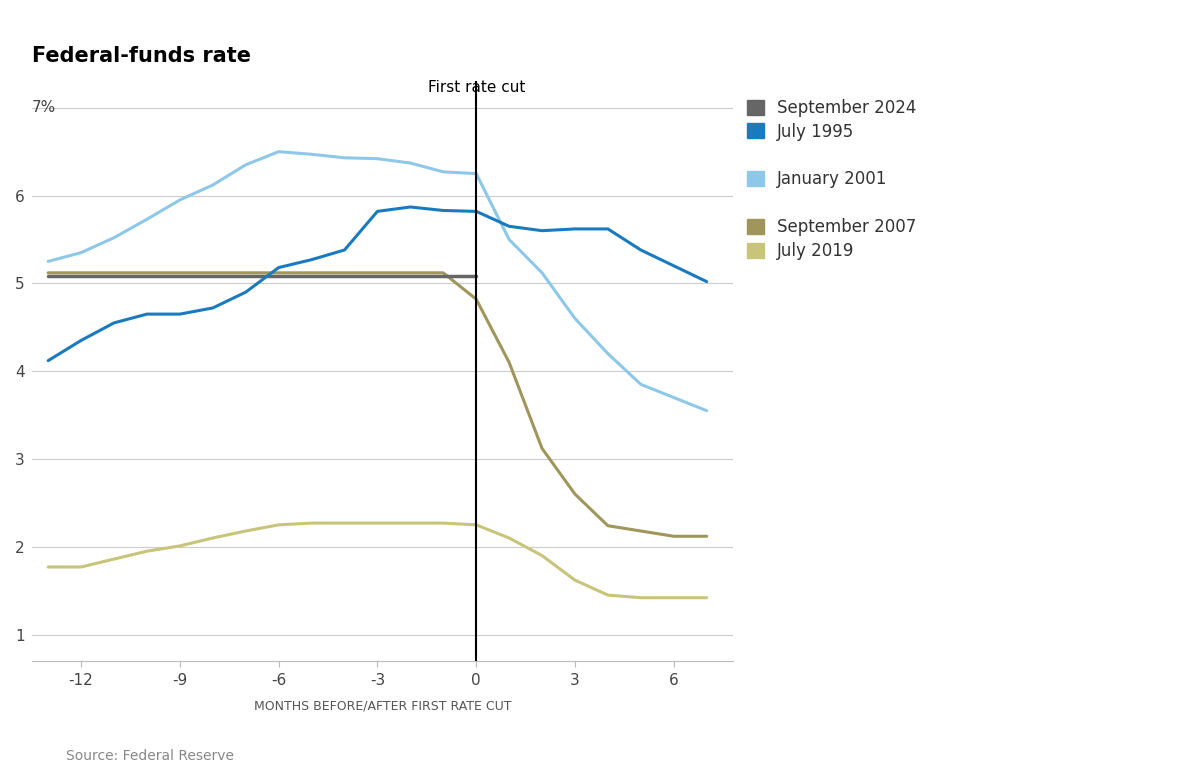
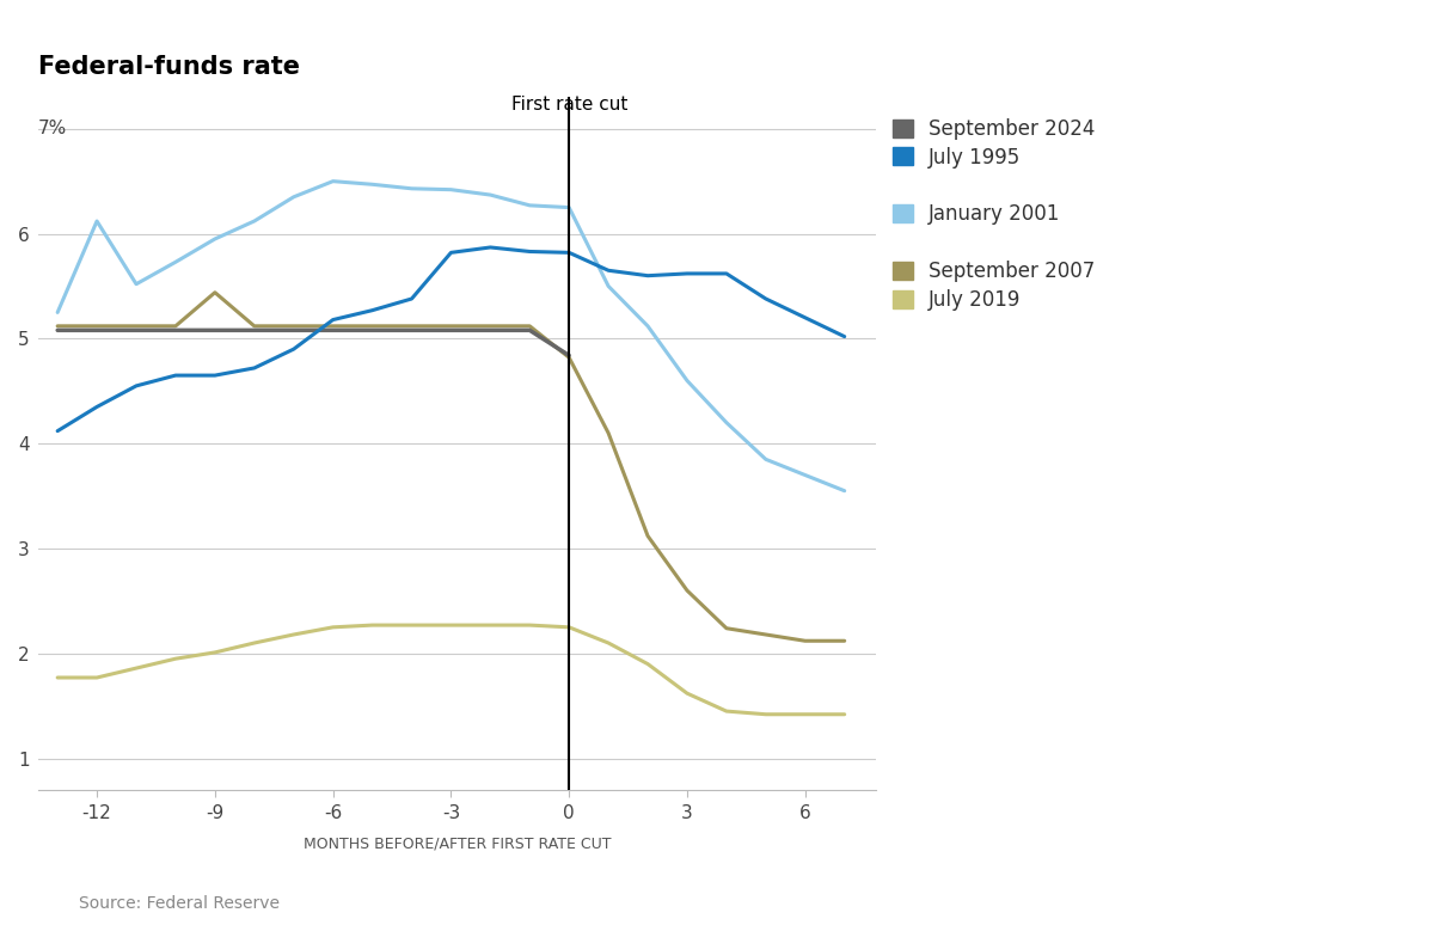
January 2001/-12: 5.35 -> 6.12
September 2007/-9: 5.12 -> 5.44
September 2024/0: 5.08 -> 4.84
